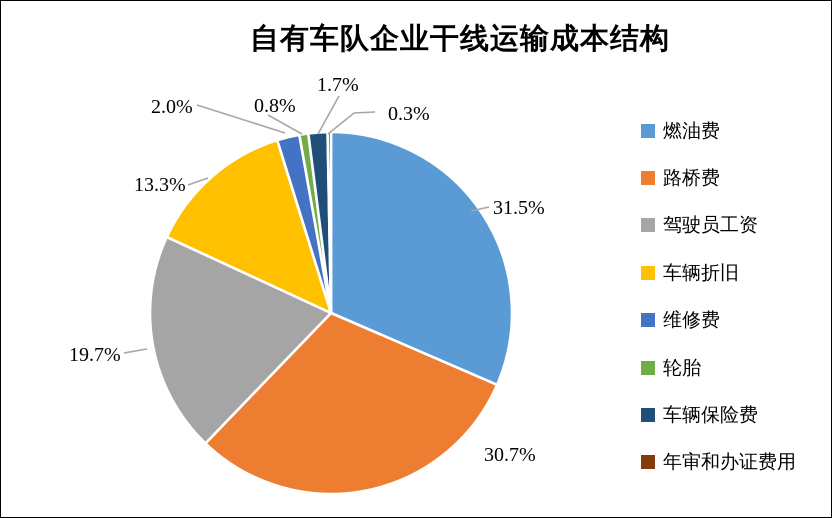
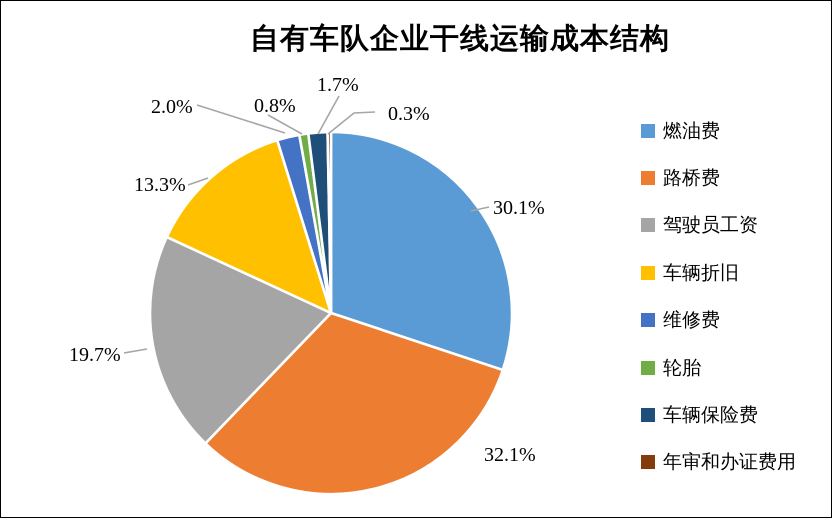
燃油费: 31.5% -> 30.1%
路桥费: 30.7% -> 32.1%
